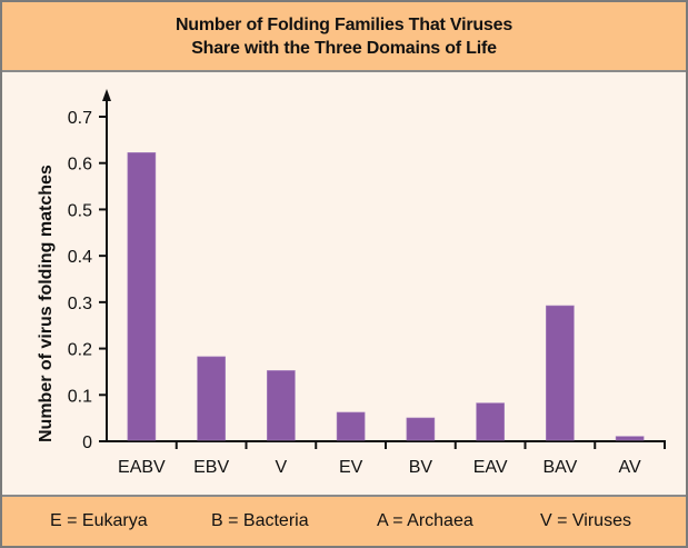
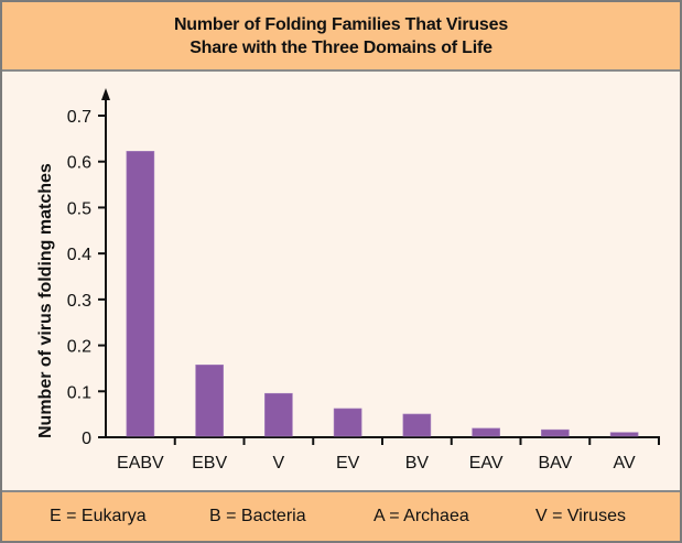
EBV: 0.18 -> 0.15
V: 0.15 -> 0.09
EAV: 0.08 -> 0.02
BAV: 0.29 -> 0.01
